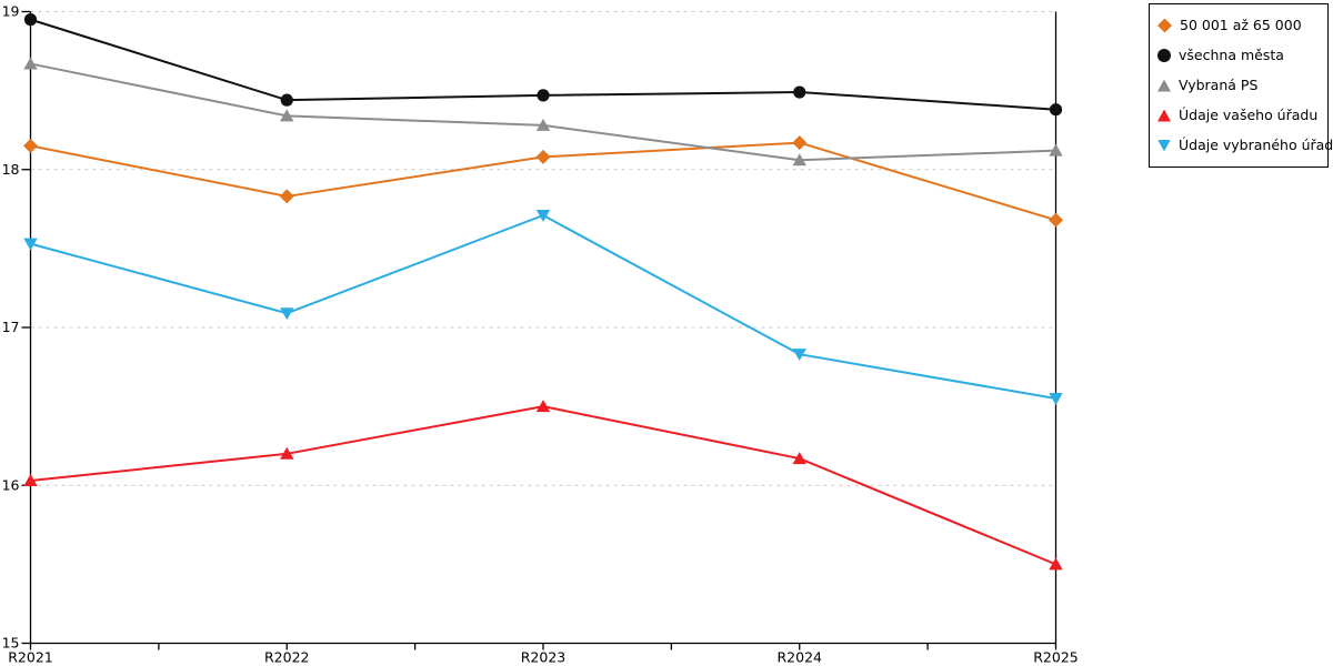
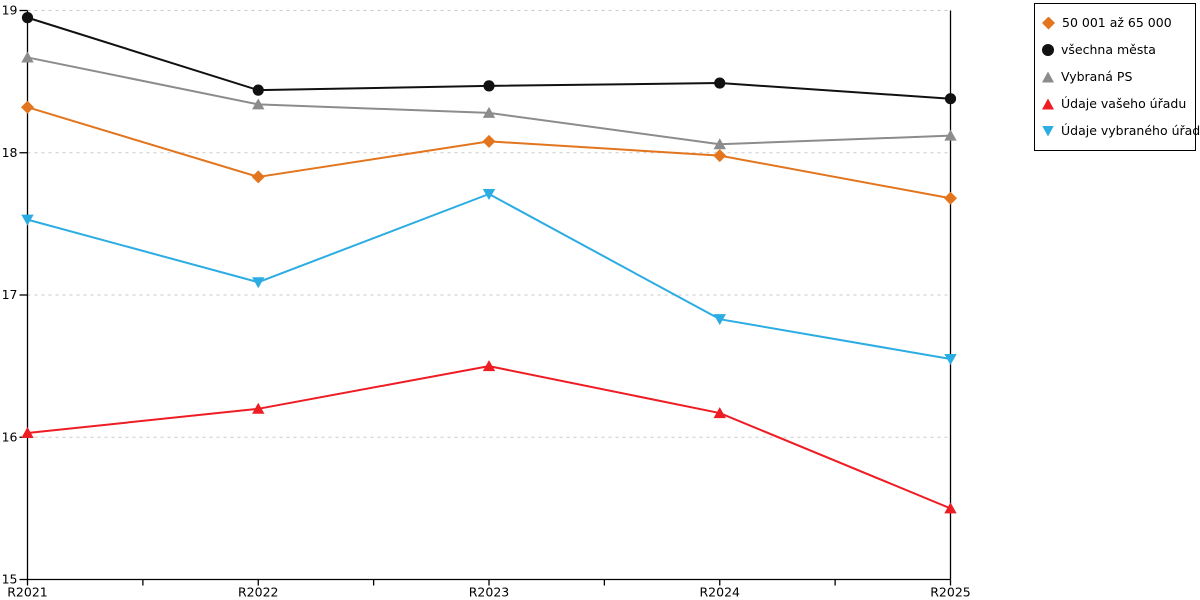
50 001 až 65 000/R2021: 18.15 -> 18.32
50 001 až 65 000/R2024: 18.17 -> 17.98
